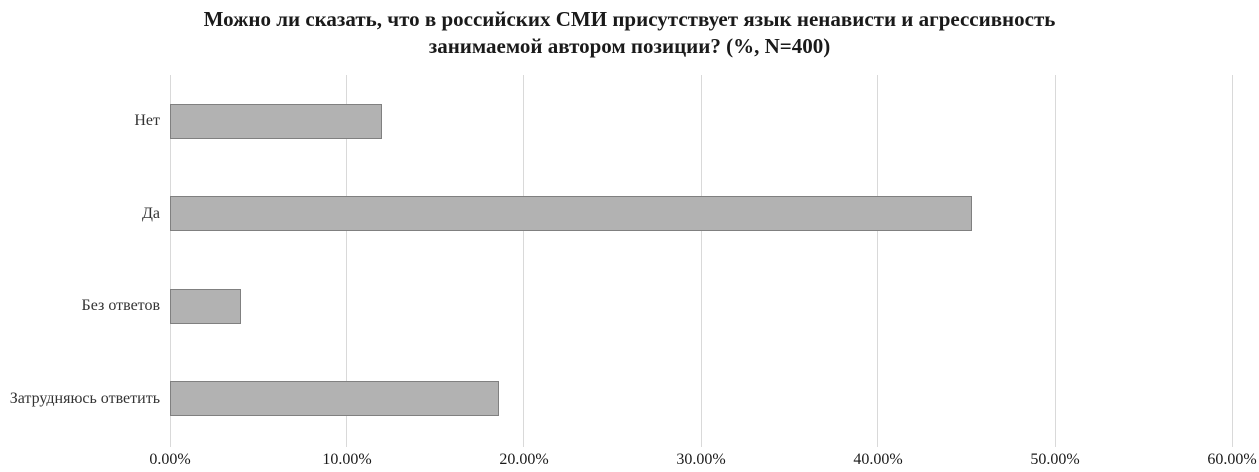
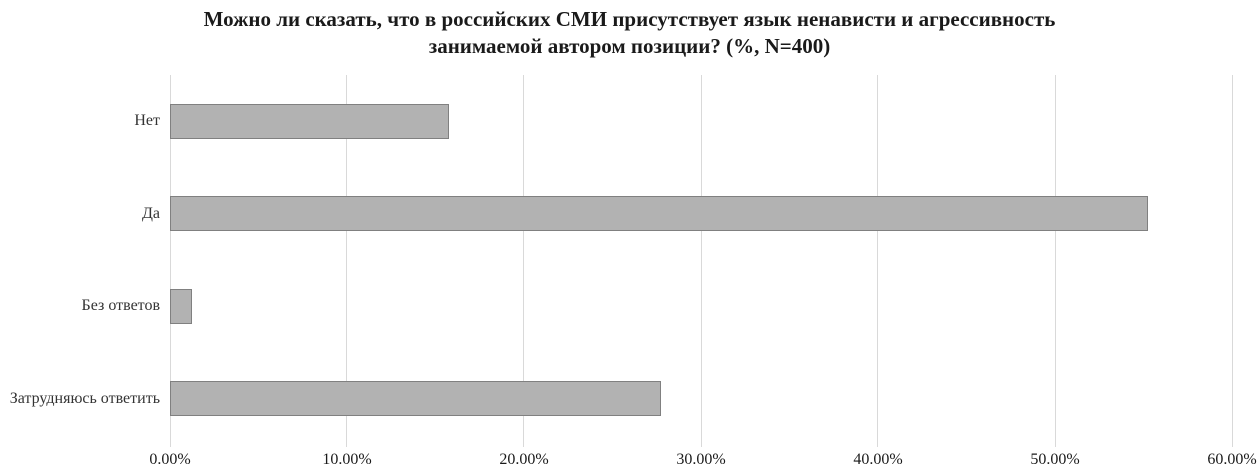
Нет: 12.0% -> 15.8%
Да: 45.3% -> 55.2%
Без ответов: 4.0% -> 1.2%
Затрудняюсь ответить: 18.6% -> 27.8%
